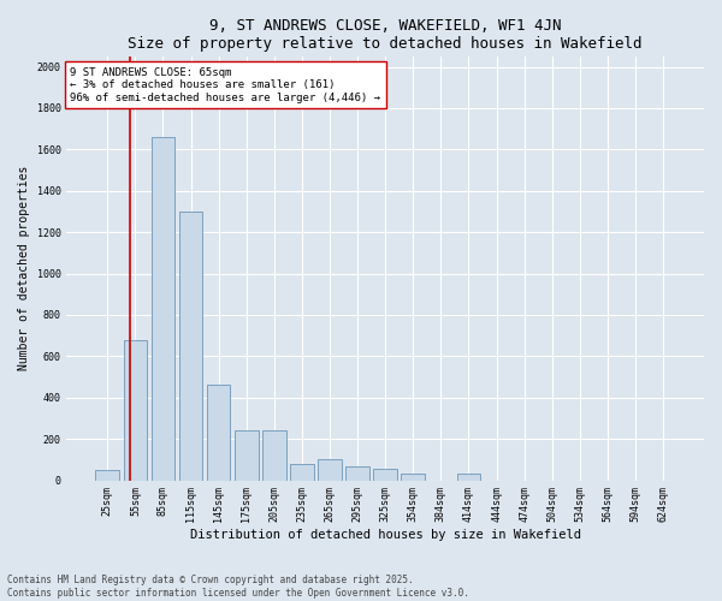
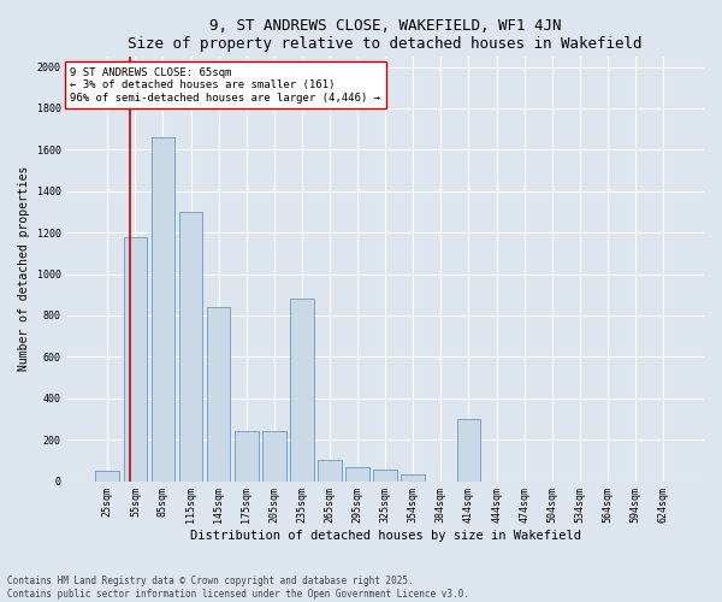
55sqm: 680 -> 1180
145sqm: 460 -> 840
235sqm: 80 -> 880
414sqm: 30 -> 300
